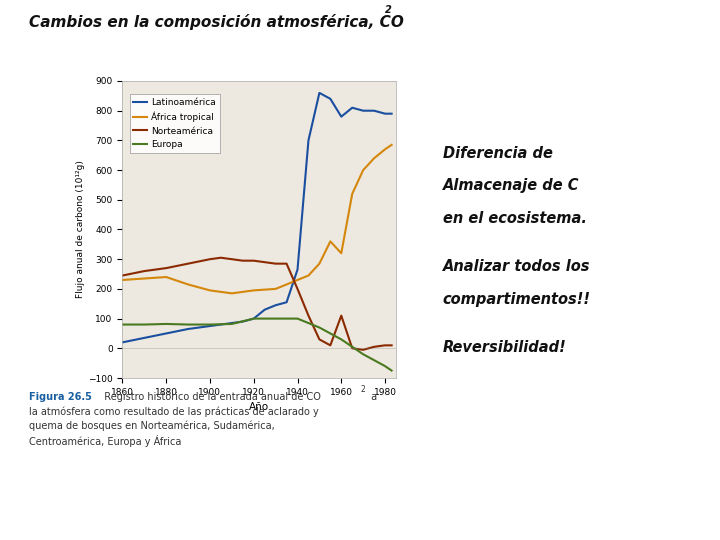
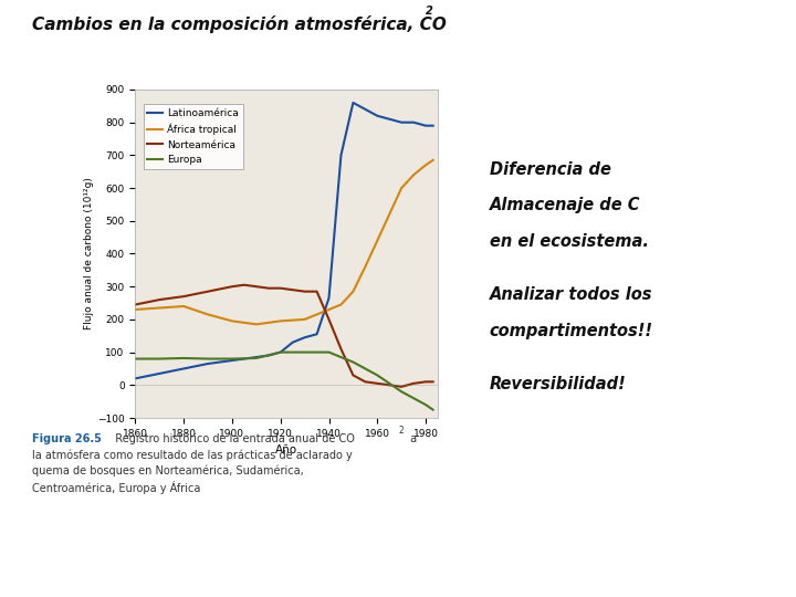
Latinoamérica/1960: 780 -> 820
África tropical/1960: 320 -> 440
Norteamérica/1960: 110 -> 5
